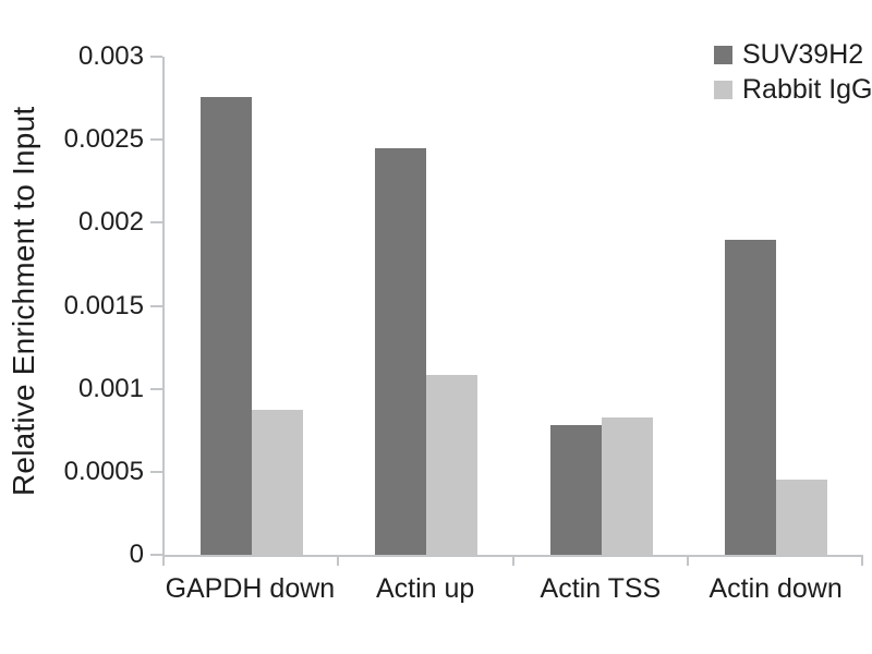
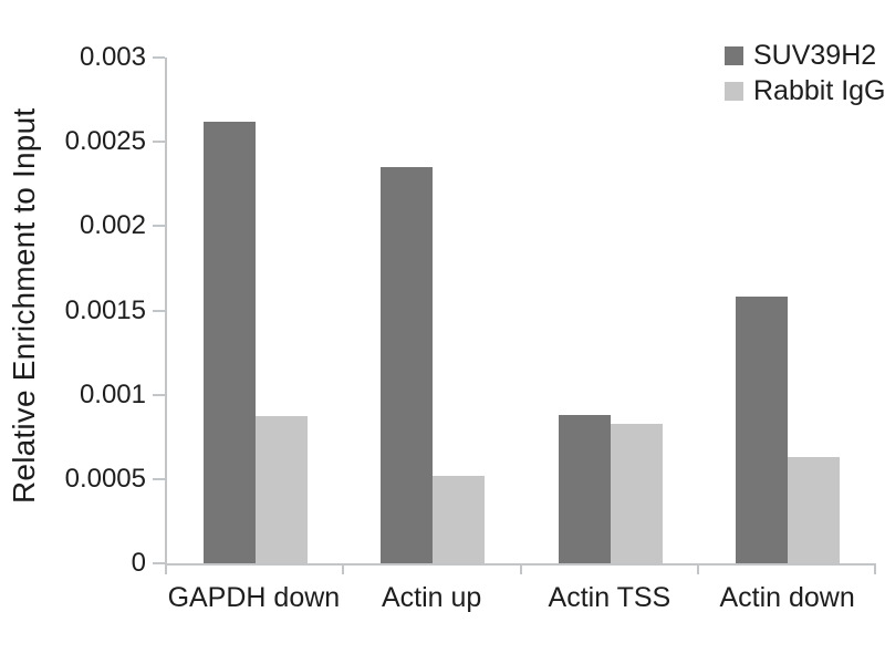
SUV39H2/GAPDH down: 0.00276 -> 0.00262
SUV39H2/Actin up: 0.00245 -> 0.00235
Rabbit IgG/Actin up: 0.00108 -> 0.00052
SUV39H2/Actin TSS: 0.00078 -> 0.00088
SUV39H2/Actin down: 0.00190 -> 0.00158
Rabbit IgG/Actin down: 0.00045 -> 0.00063
